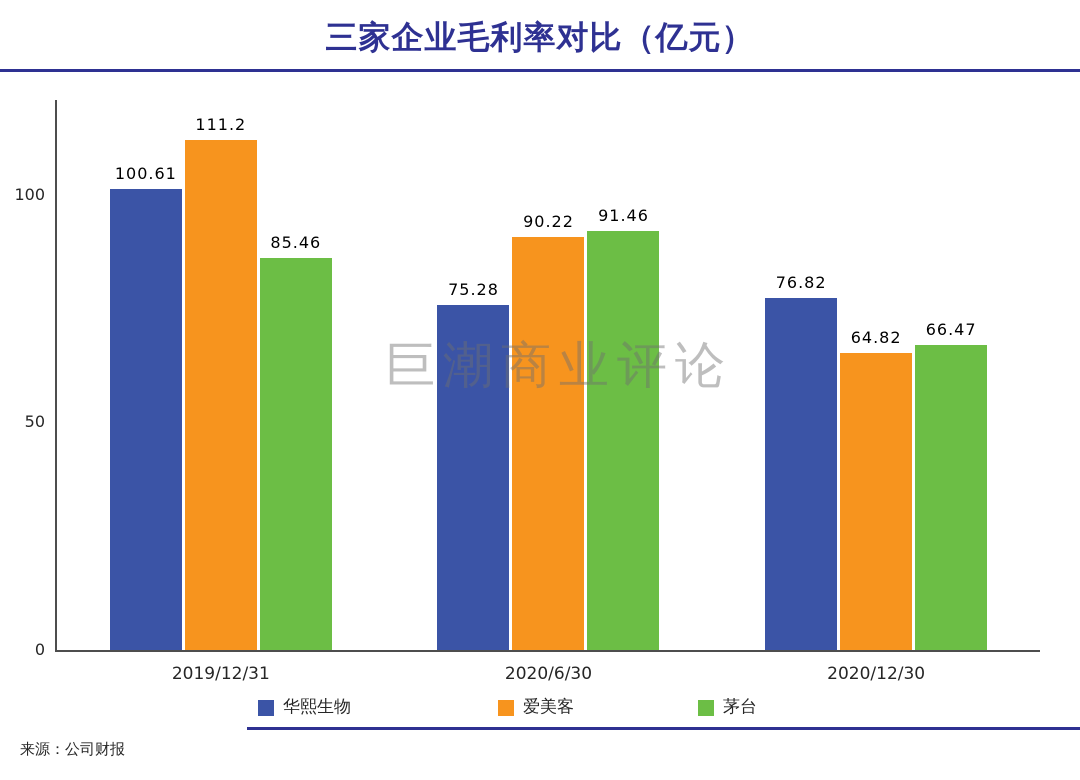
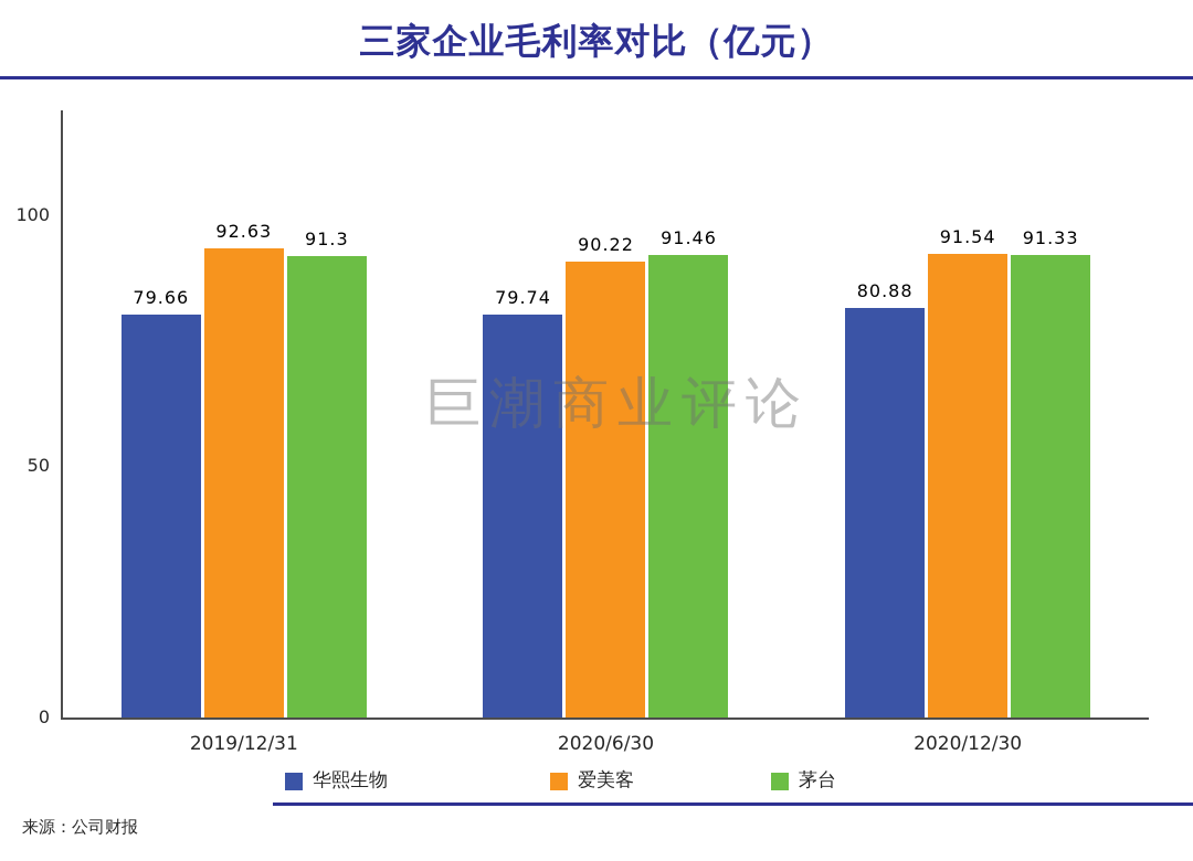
华熙生物/2019/12/31: 100.61 -> 79.66
爱美客/2019/12/31: 111.2 -> 92.63
茅台/2019/12/31: 85.46 -> 91.3
华熙生物/2020/6/30: 75.28 -> 79.74
华熙生物/2020/12/30: 76.82 -> 80.88
爱美客/2020/12/30: 64.82 -> 91.54
茅台/2020/12/30: 66.47 -> 91.33
